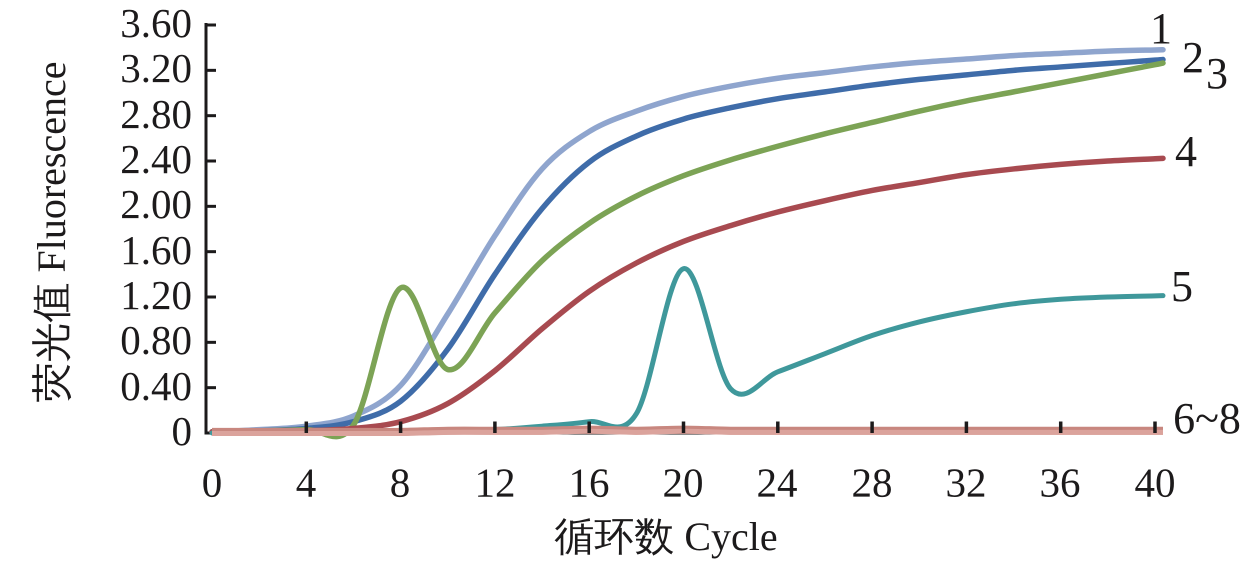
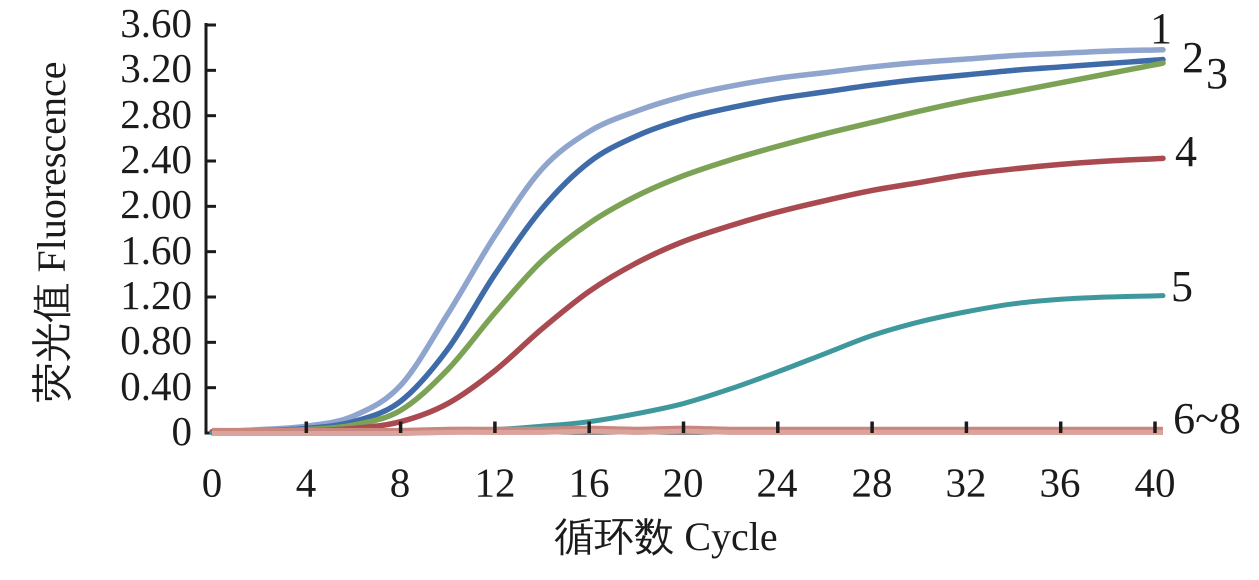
3/8: 1.28 -> 0.20
5/20: 1.45 -> 0.26
